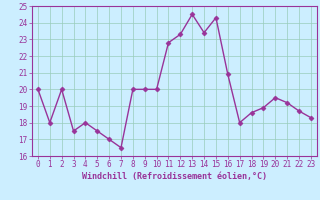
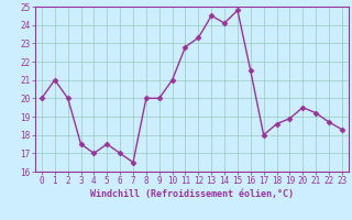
1: 18.0 -> 21.0
4: 18.0 -> 17.0
10: 20.0 -> 21.0
14: 23.4 -> 24.1
15: 24.3 -> 24.8
16: 20.9 -> 21.5
